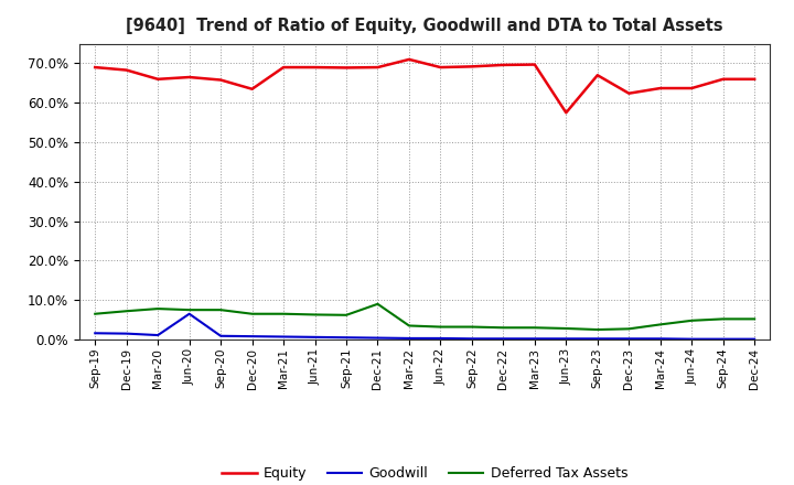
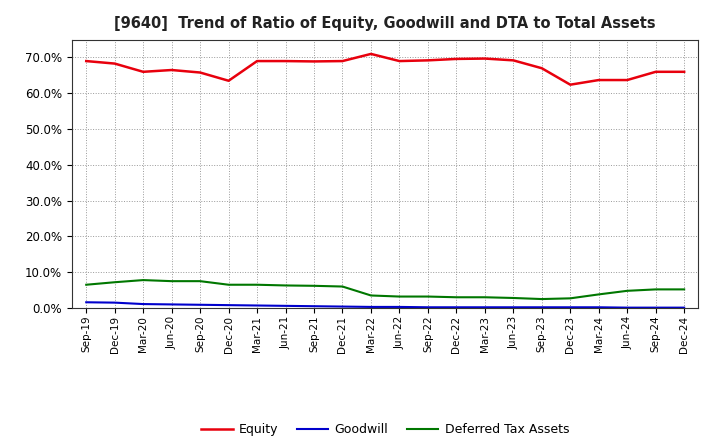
Goodwill/Jun-20: 6.5% -> 1.0%
Deferred Tax Assets/Dec-21: 9.0% -> 6.0%
Equity/Jun-23: 57.5% -> 69.2%
